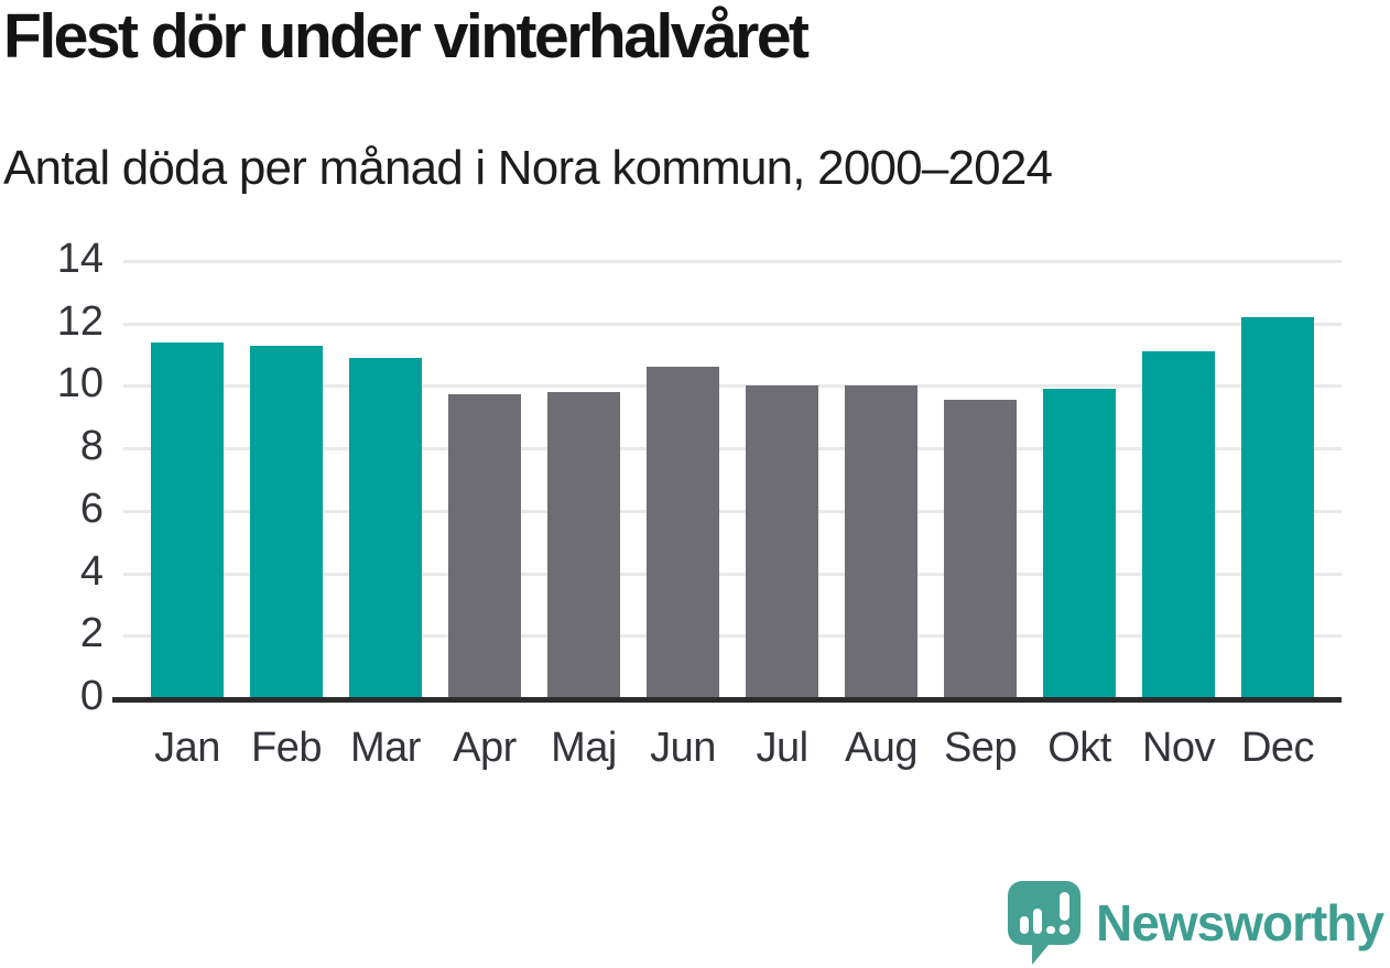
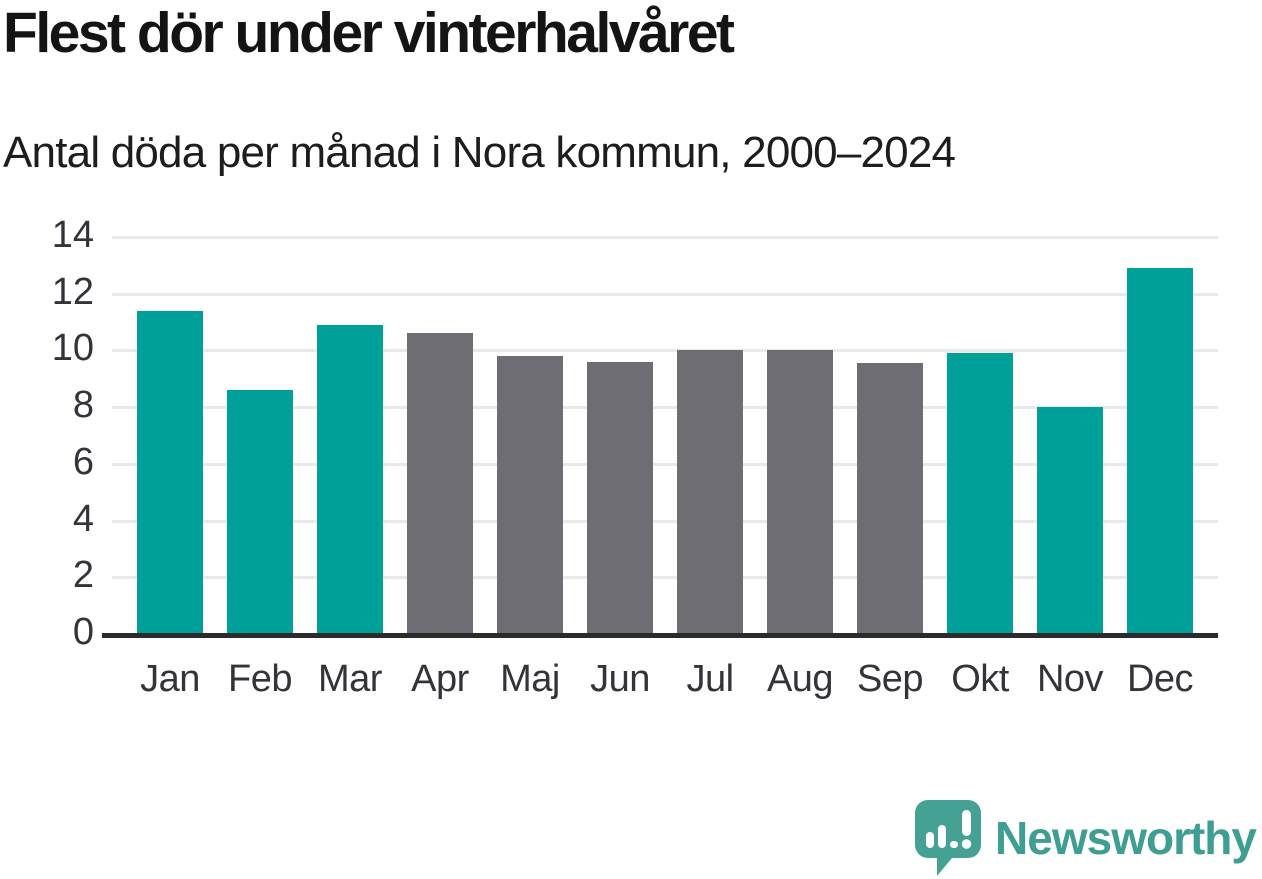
Feb: 11.3 -> 8.6
Apr: 9.8 -> 10.6
Jun: 10.6 -> 9.6
Nov: 11.1 -> 8.0
Dec: 12.2 -> 12.9
